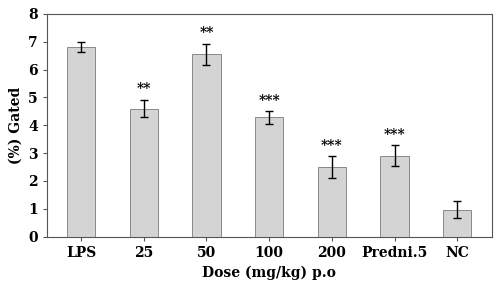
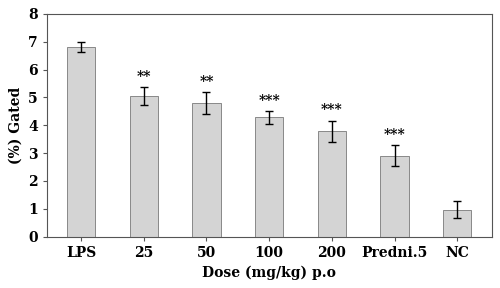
25: 4.60 -> 5.05
50: 6.55 -> 4.80
200: 2.50 -> 3.78
